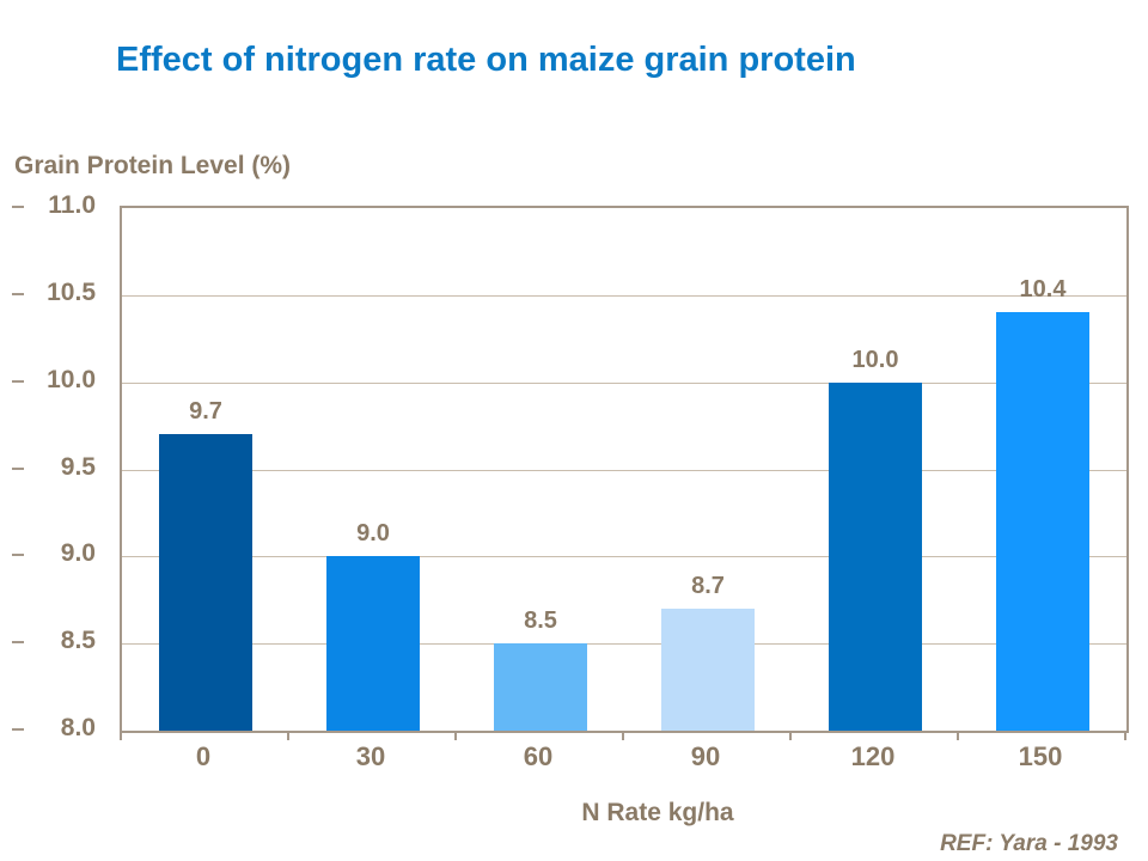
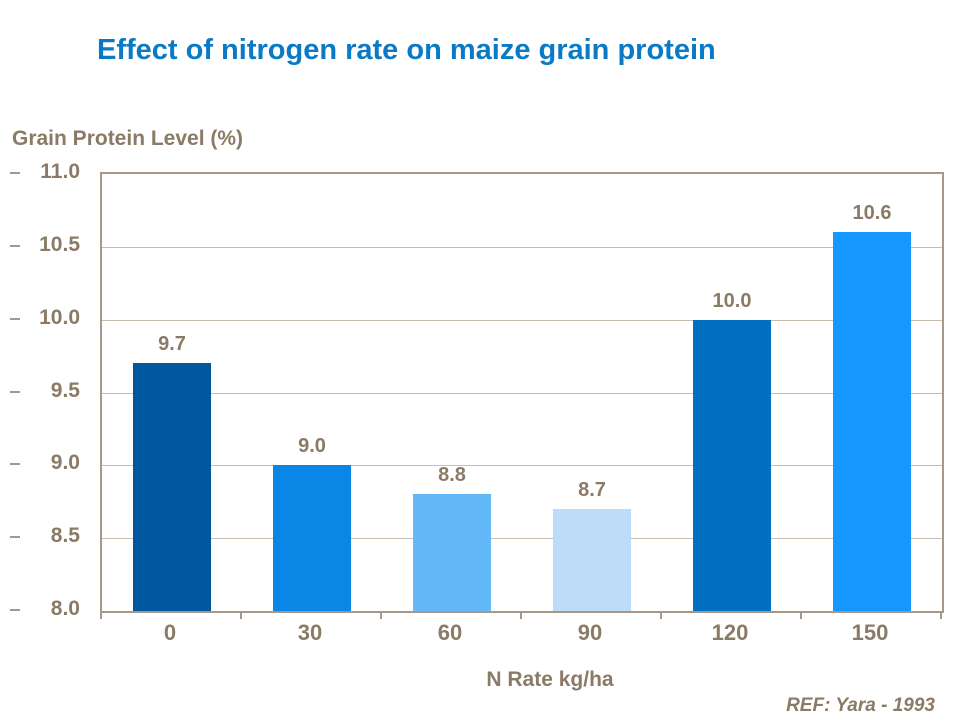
60: 8.5 -> 8.8
150: 10.4 -> 10.6
